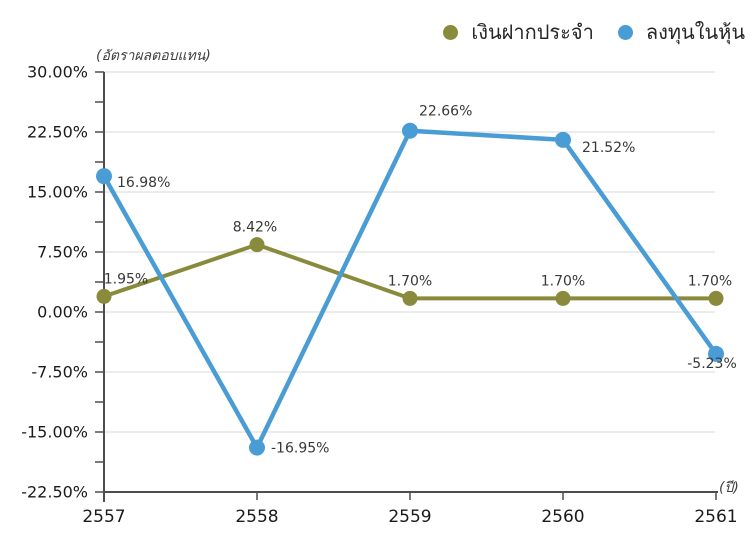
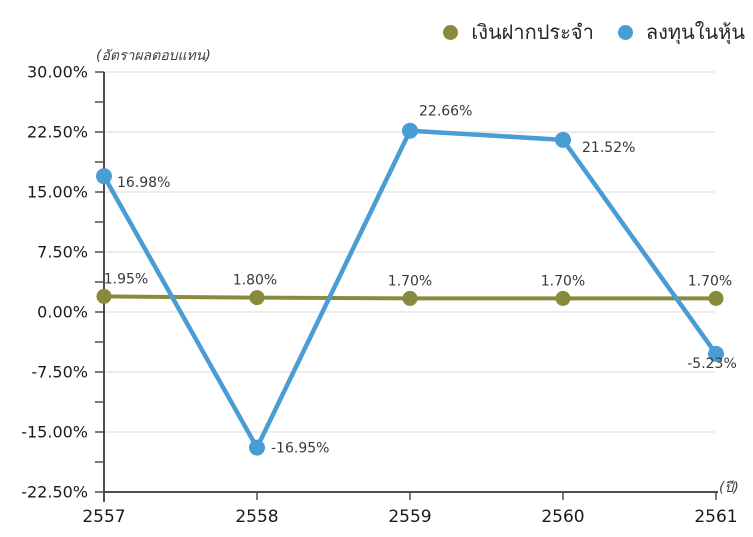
เงินฝากประจำ/2558: 8.42% -> 1.80%
